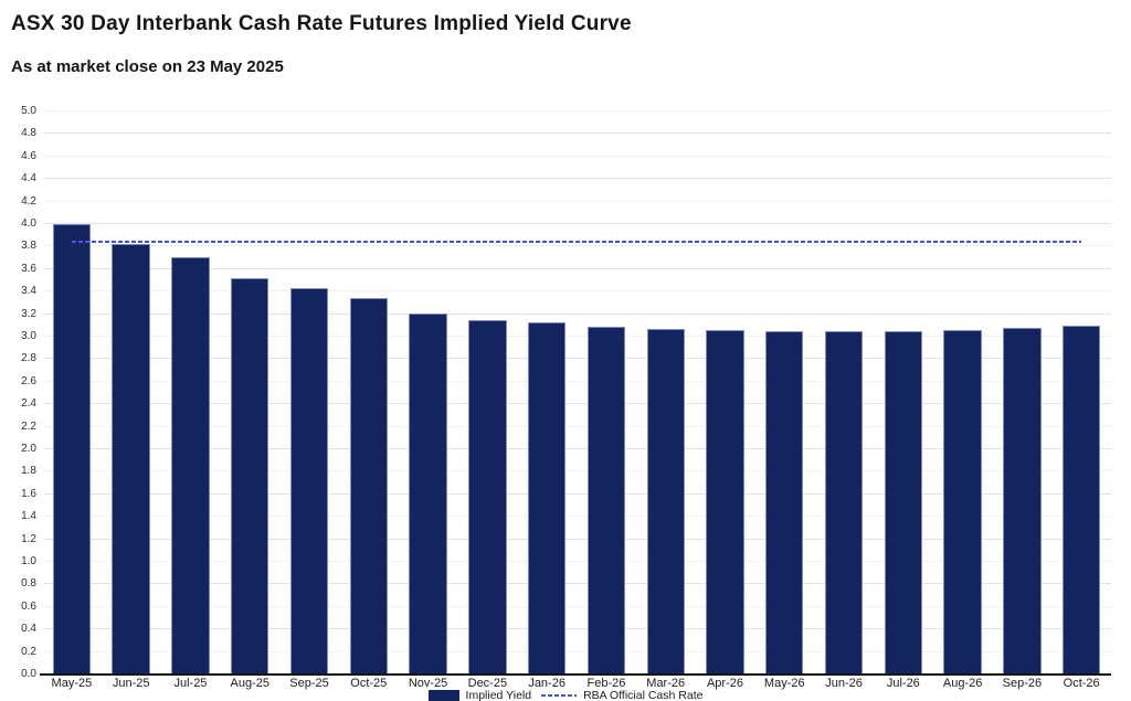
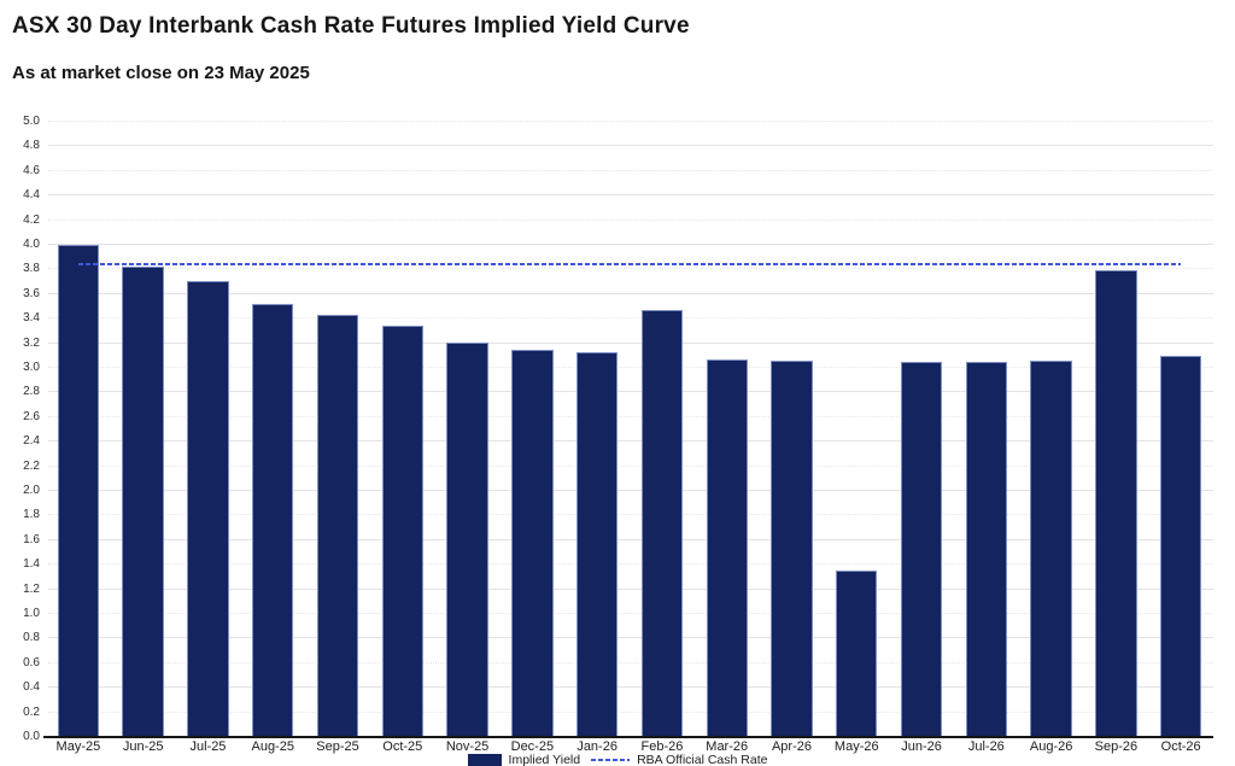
Feb-26: 3.09 -> 3.47
May-26: 3.05 -> 1.35
Sep-26: 3.08 -> 3.79
